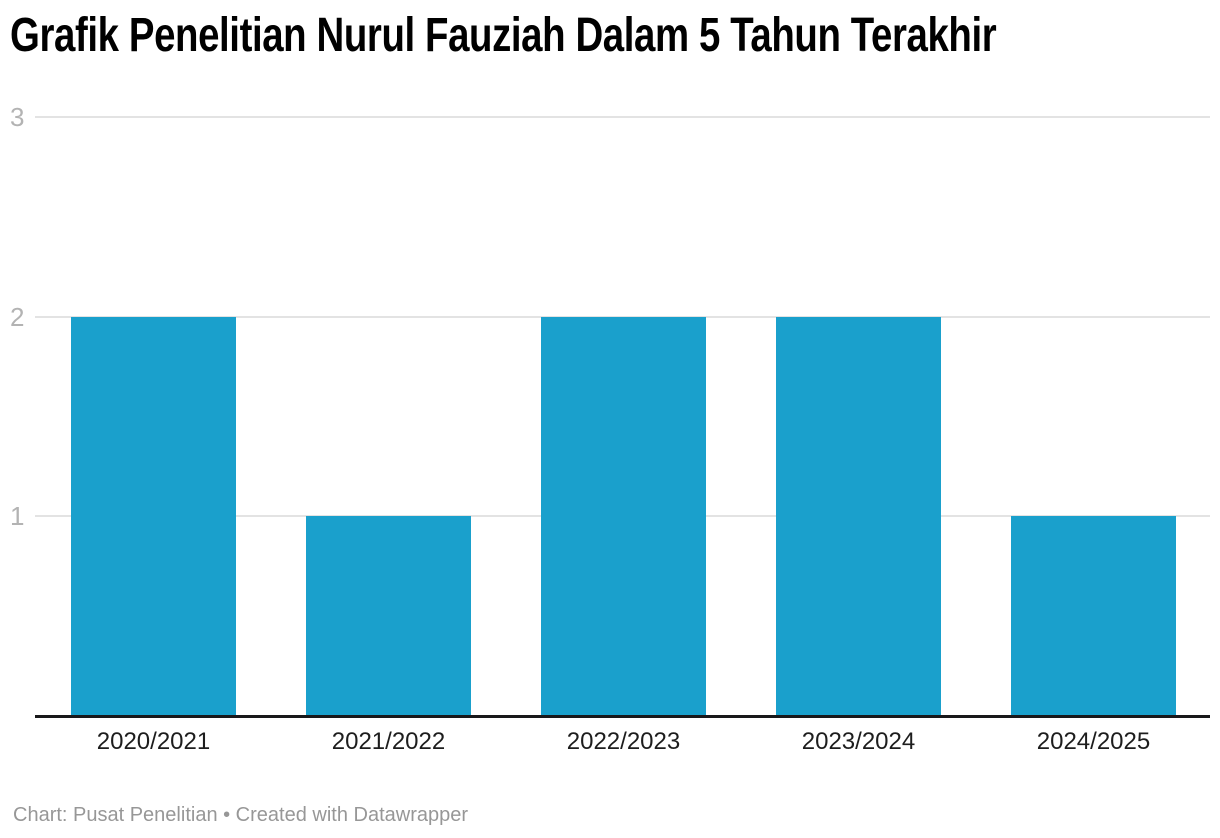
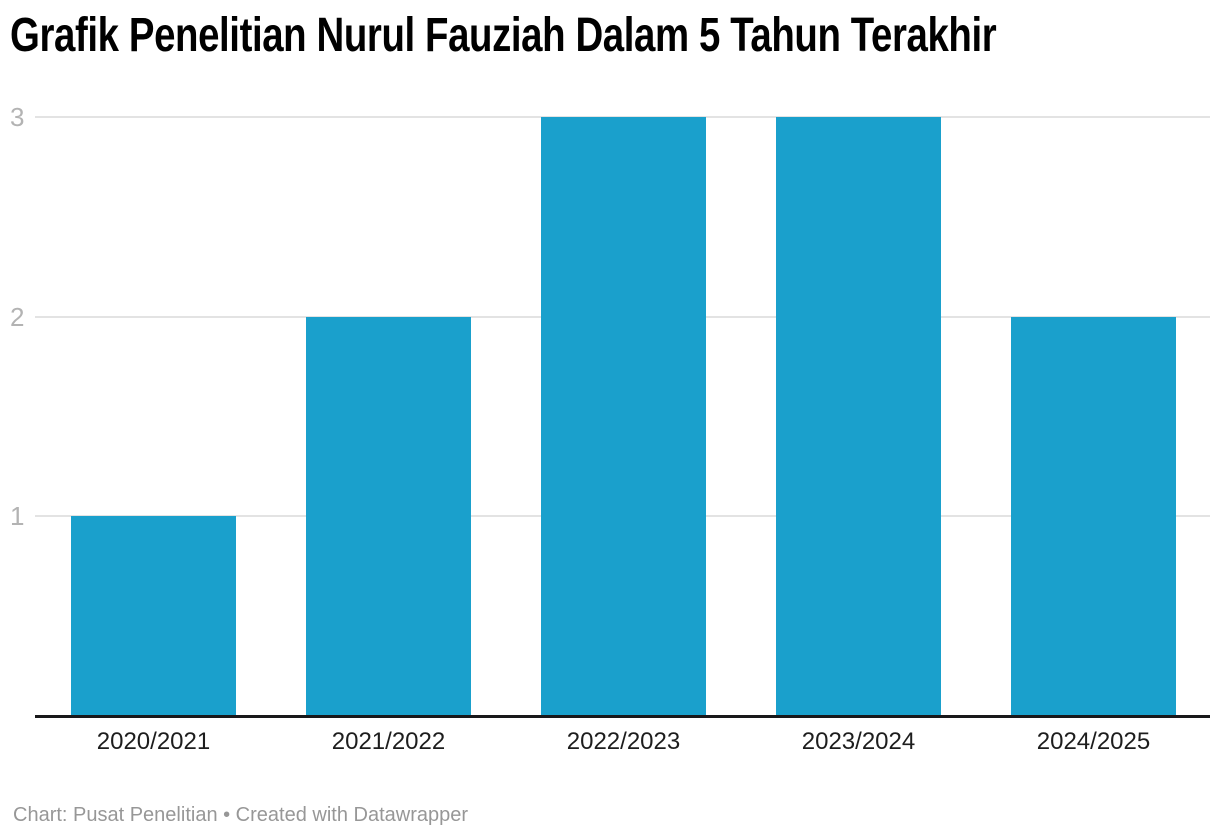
2020/2021: 2 -> 1
2021/2022: 1 -> 2
2022/2023: 2 -> 3
2023/2024: 2 -> 3
2024/2025: 1 -> 2
